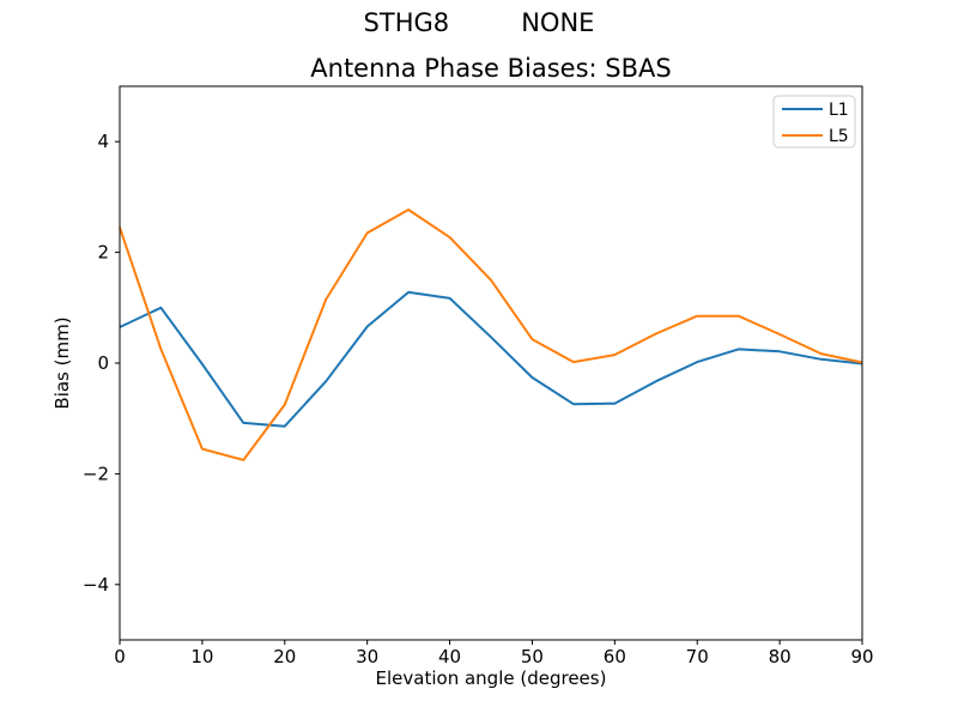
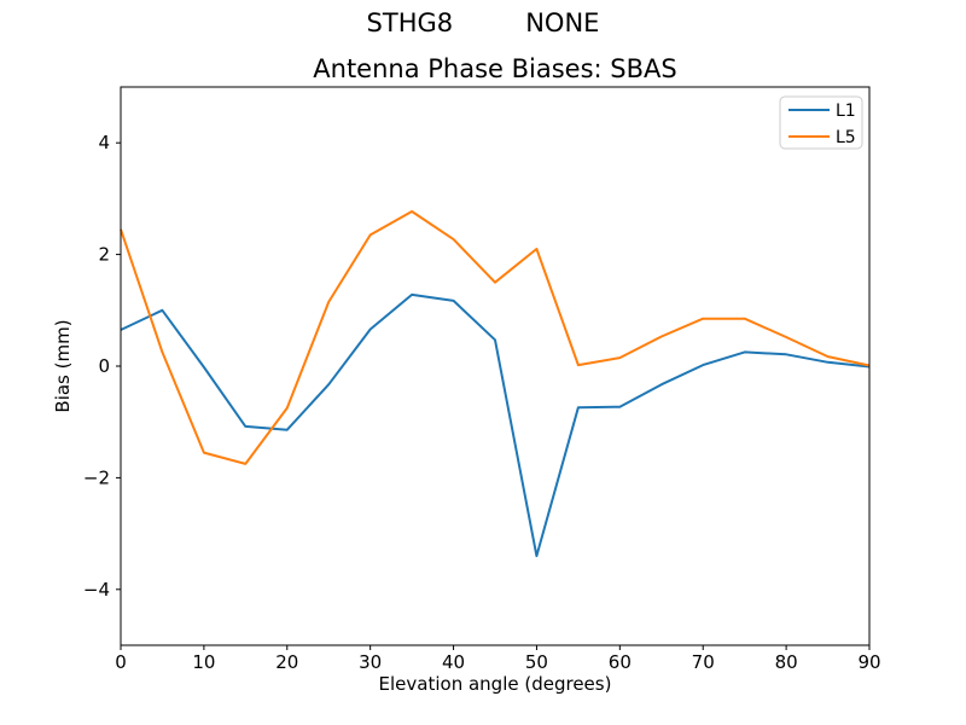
L1/50: -0.3 -> -3.4
L5/50: 0.4 -> 2.1
